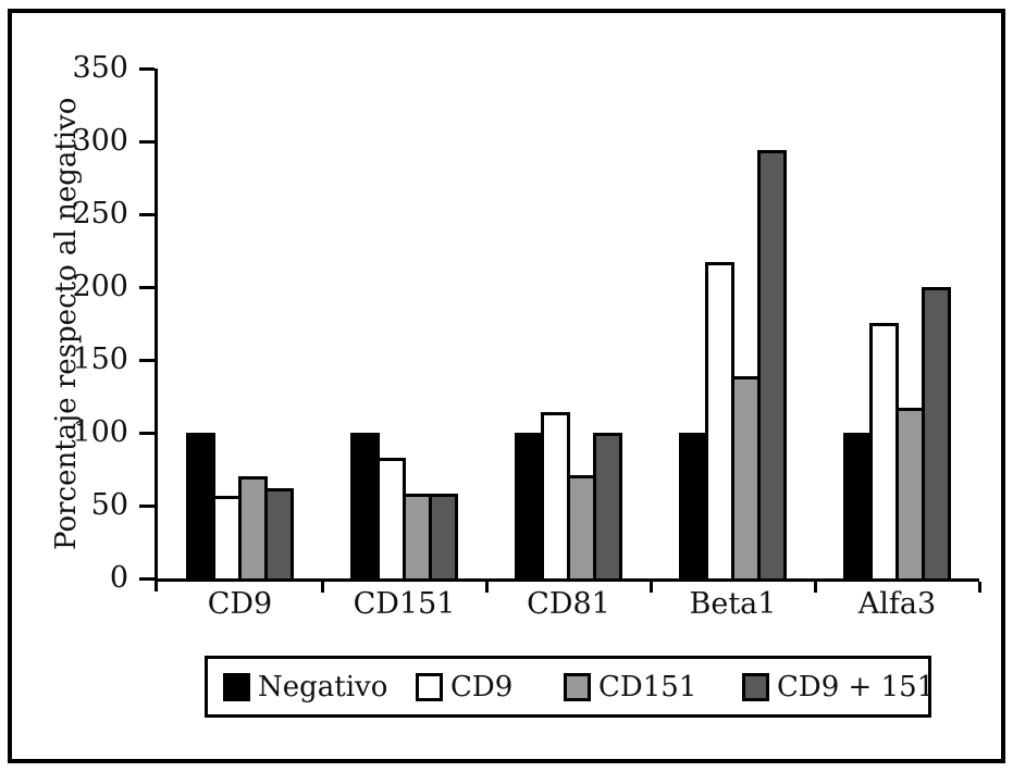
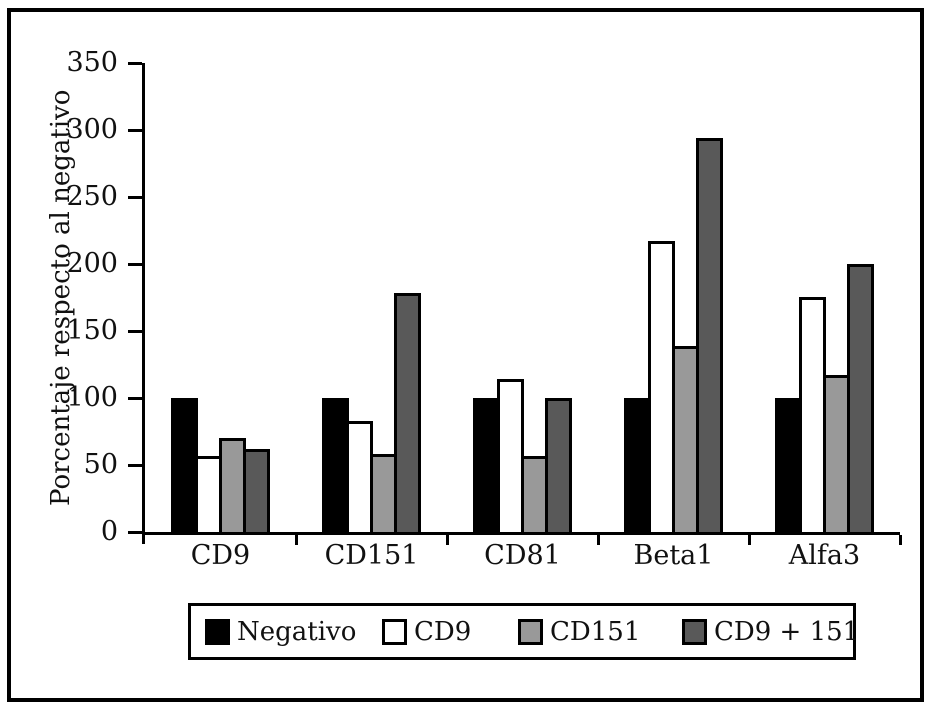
CD9 + 151/CD151: 58 -> 178
CD151/CD81: 71 -> 57
